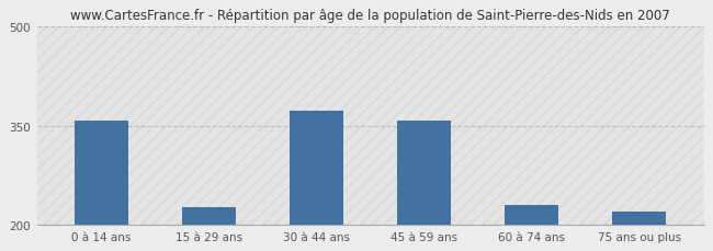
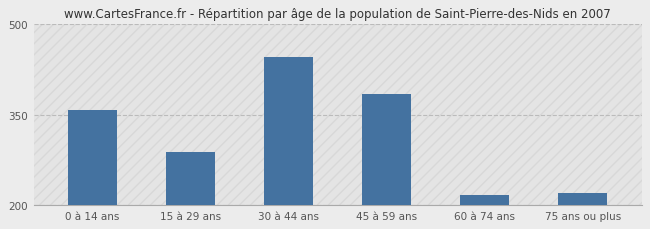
15 à 29 ans: 226 -> 288
30 à 44 ans: 372 -> 446
45 à 59 ans: 358 -> 384
60 à 74 ans: 230 -> 216
